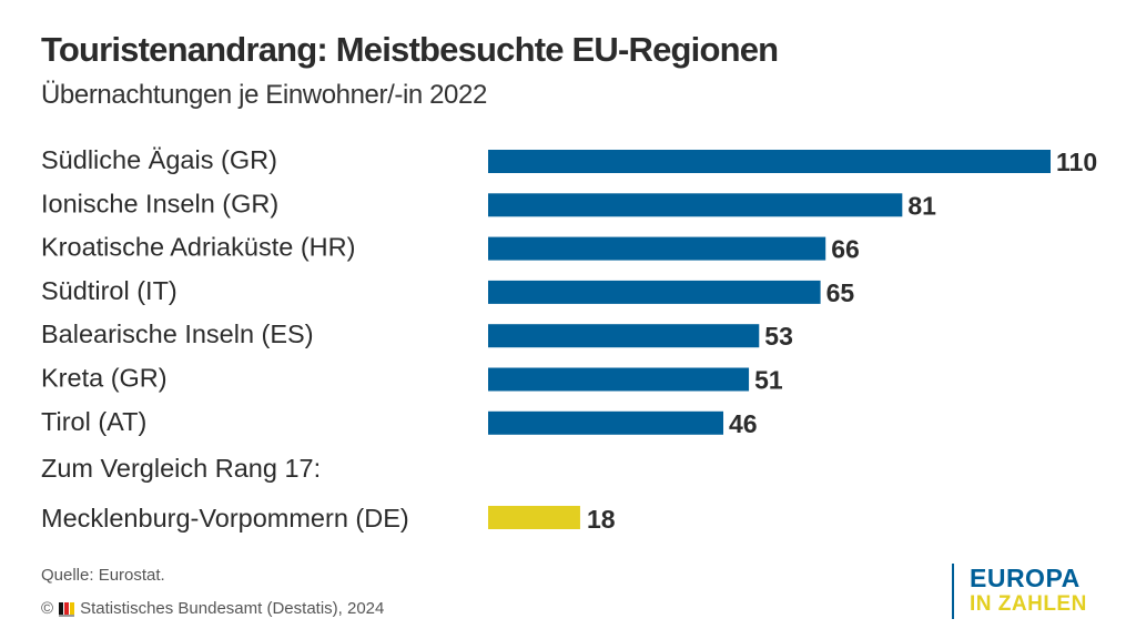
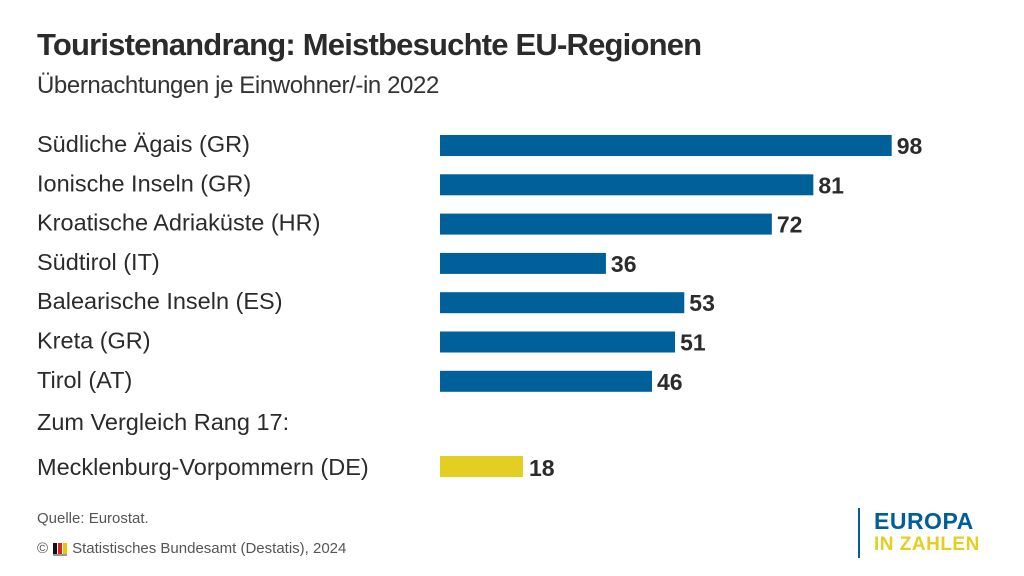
Südliche Ägais (GR): 110 -> 98
Kroatische Adriaküste (HR): 66 -> 72
Südtirol (IT): 65 -> 36
